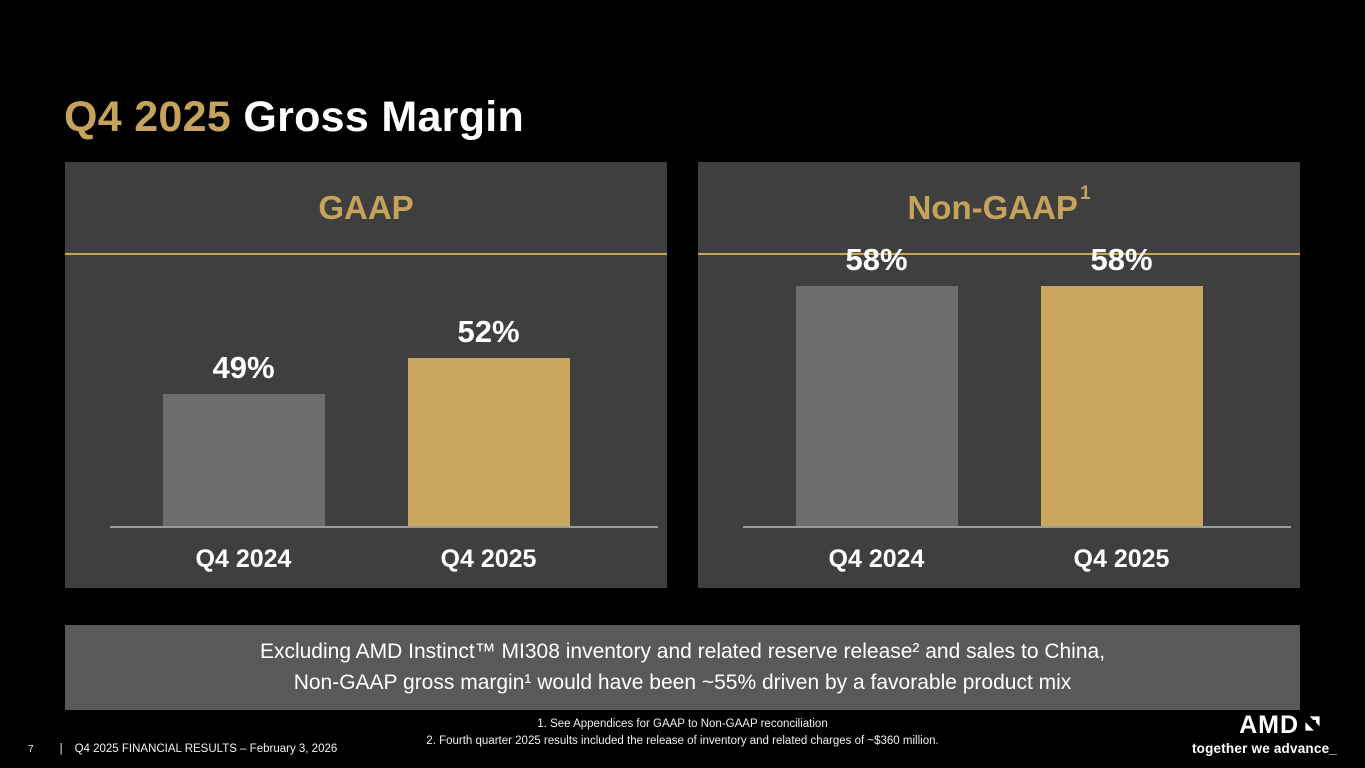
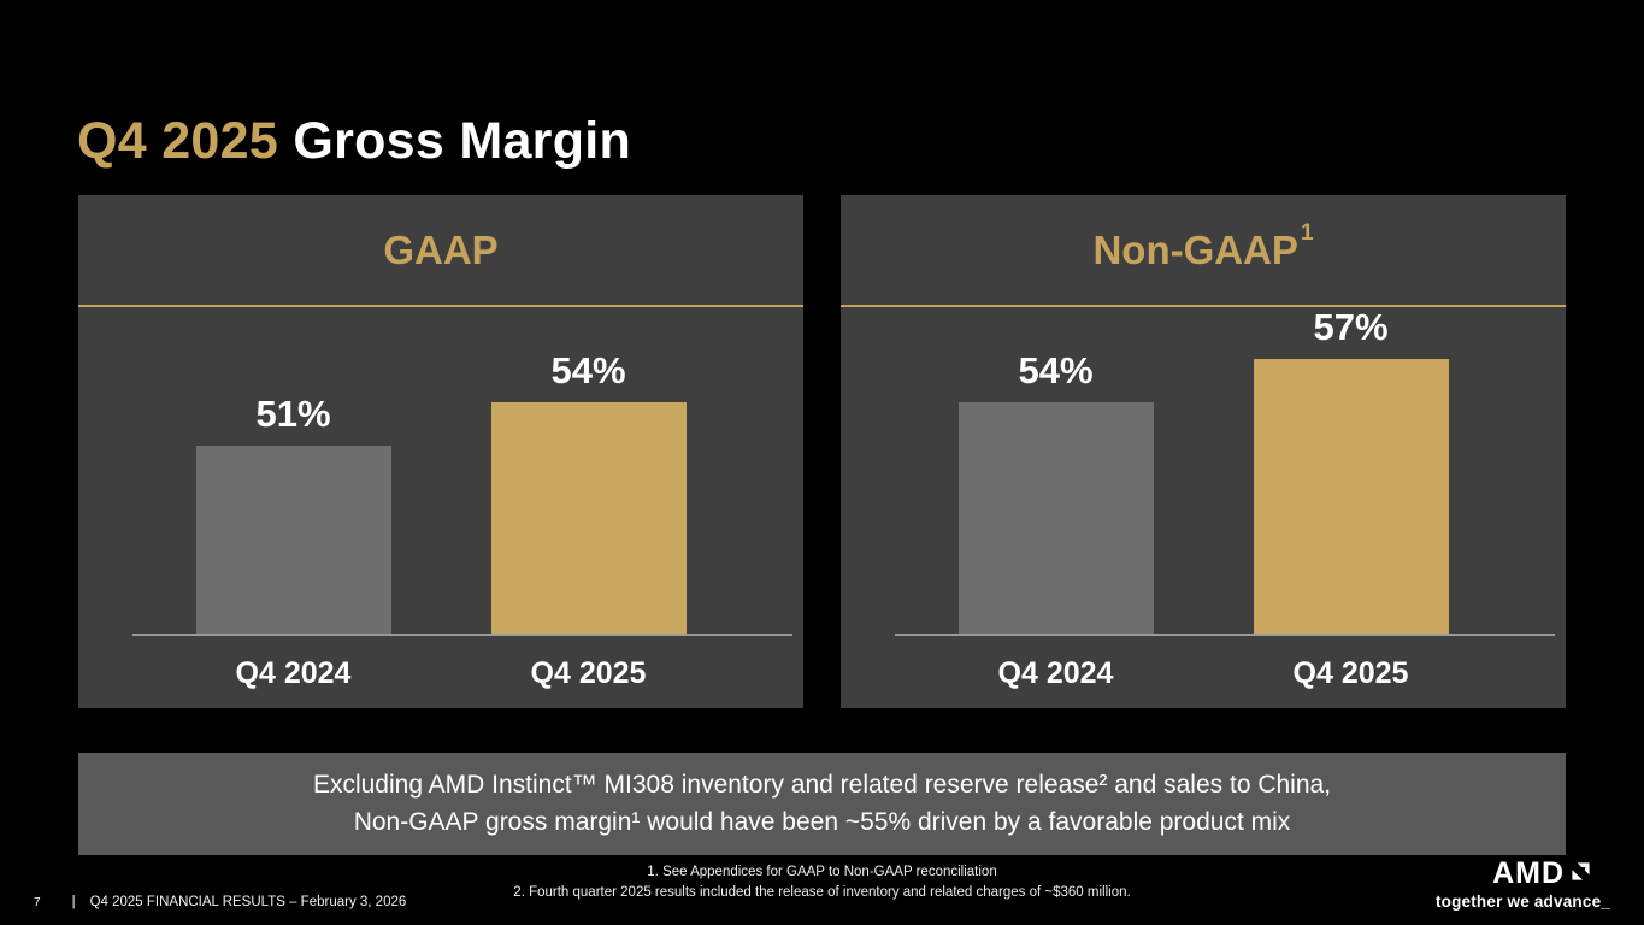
GAAP/Q4 2024: 49% -> 51%
GAAP/Q4 2025: 52% -> 54%
Non-GAAP/Q4 2024: 58% -> 54%
Non-GAAP/Q4 2025: 58% -> 57%
